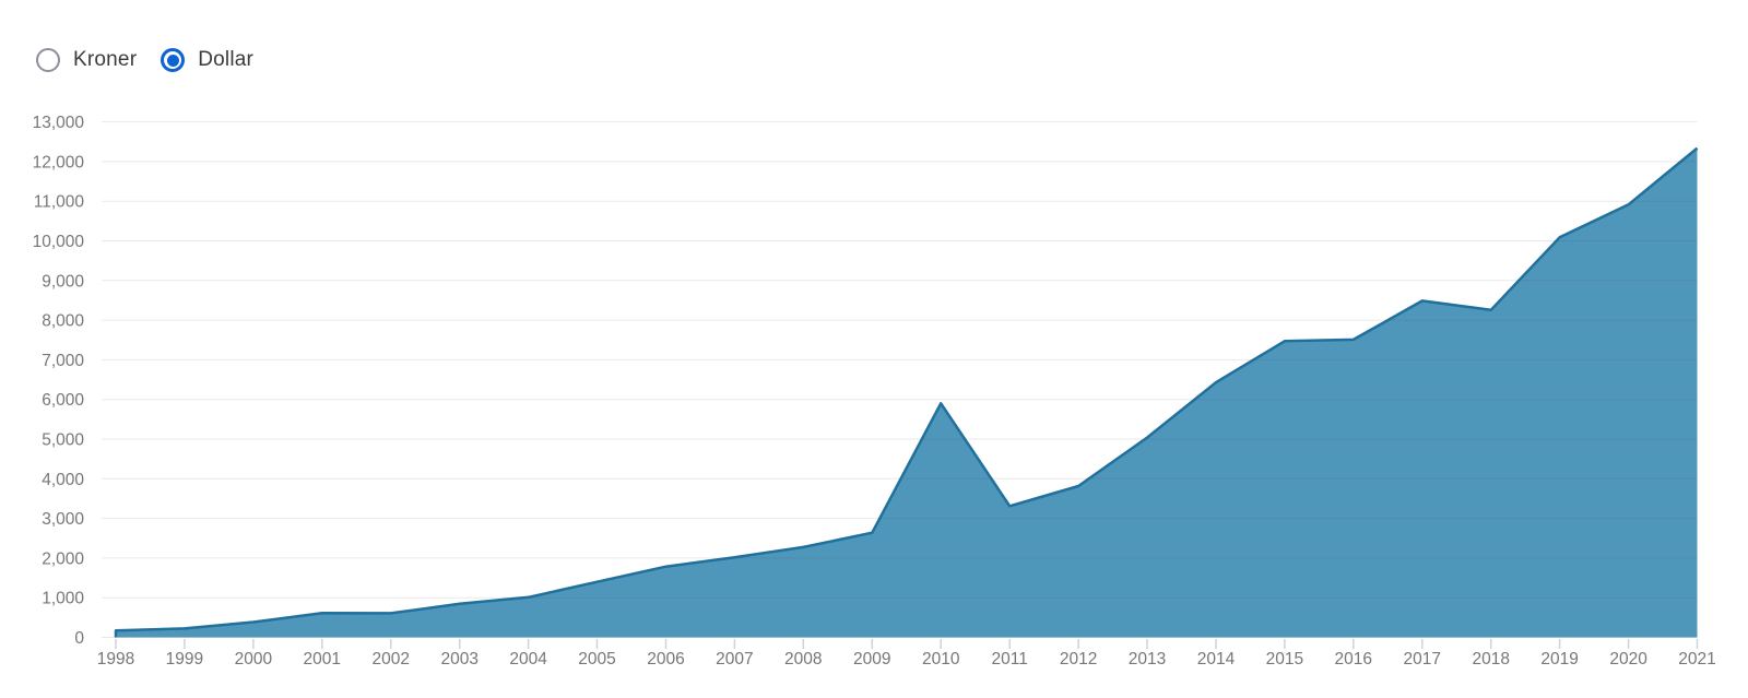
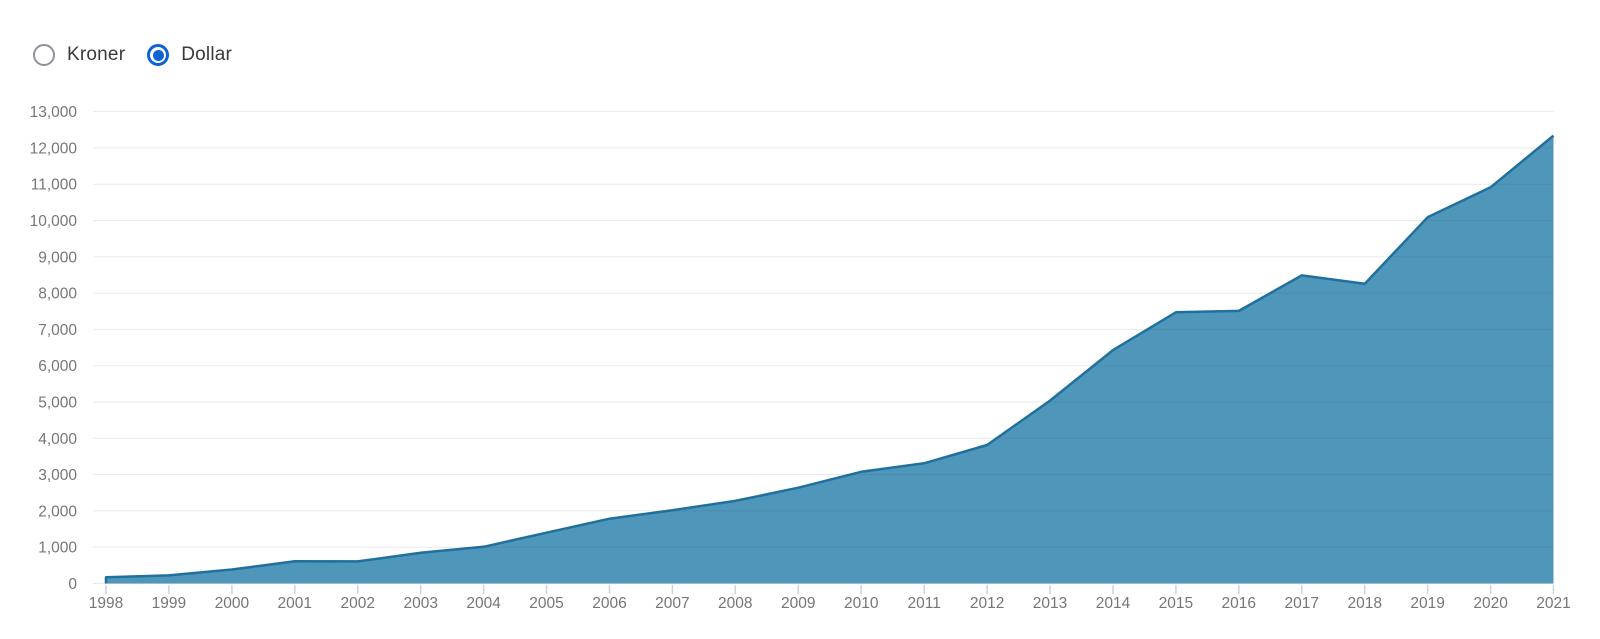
2010: 5900 -> 3100
